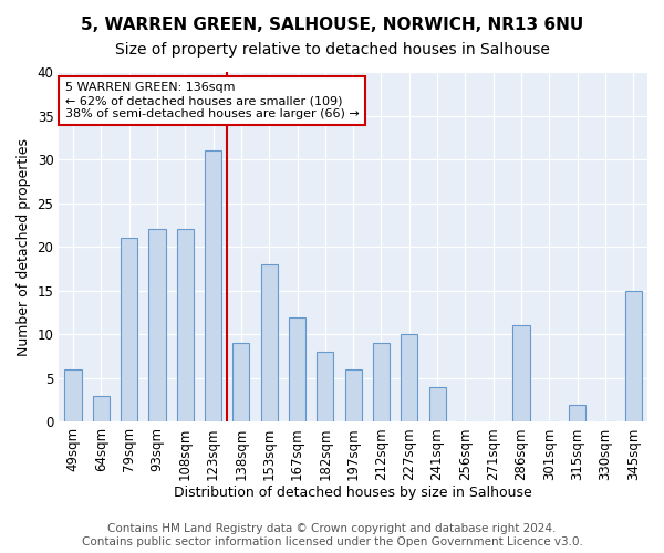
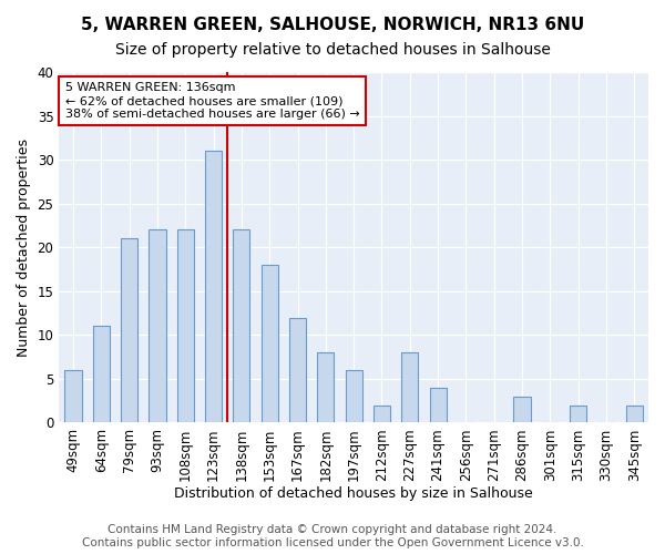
64sqm: 3 -> 11
138sqm: 9 -> 22
212sqm: 9 -> 2
227sqm: 10 -> 8
286sqm: 11 -> 3
345sqm: 15 -> 2
